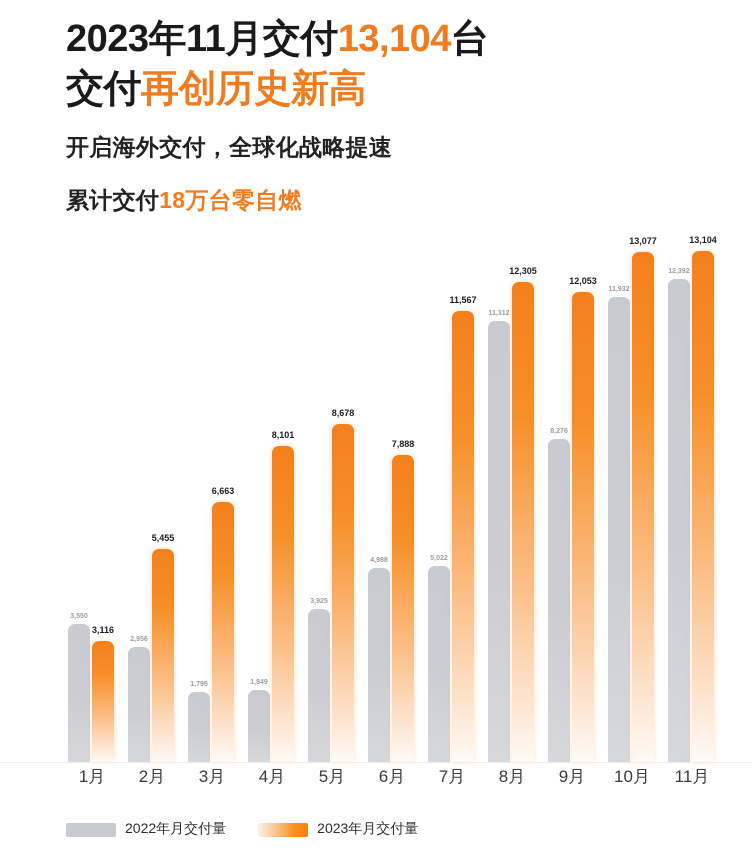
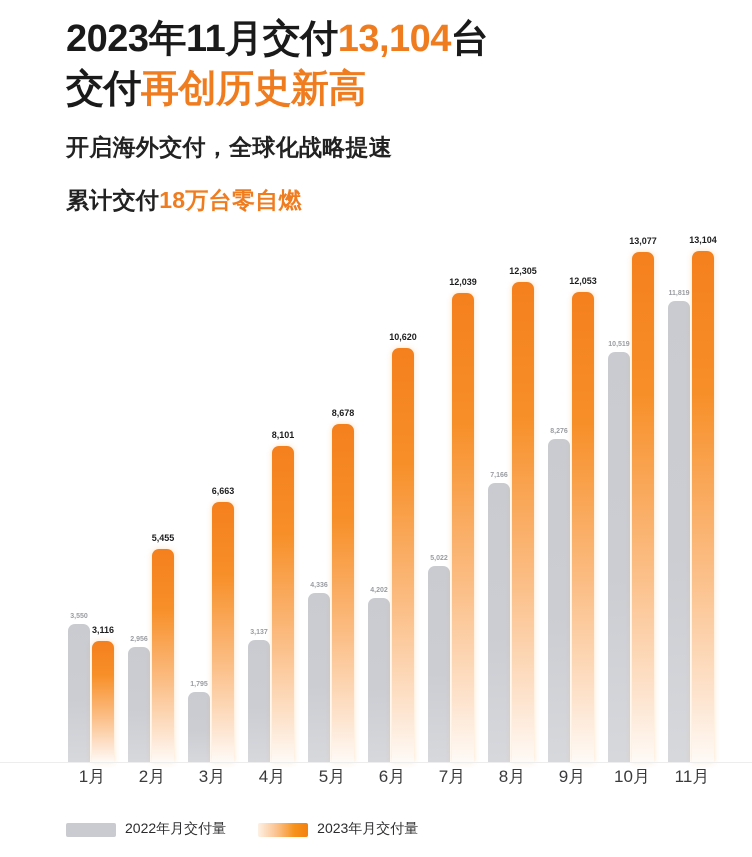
2022年月交付量/4月: 1,849 -> 3,137
2022年月交付量/5月: 3,925 -> 4,336
2022年月交付量/6月: 4,988 -> 4,202
2023年月交付量/6月: 7,888 -> 10,620
2023年月交付量/7月: 11,567 -> 12,039
2022年月交付量/8月: 11,312 -> 7,166
2022年月交付量/10月: 11,932 -> 10,519
2022年月交付量/11月: 12,392 -> 11,819
